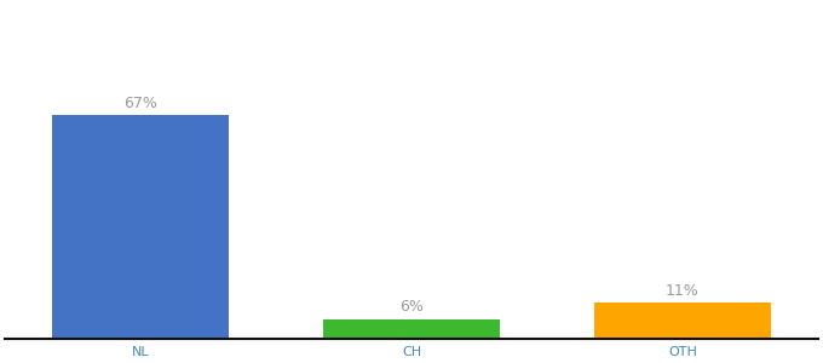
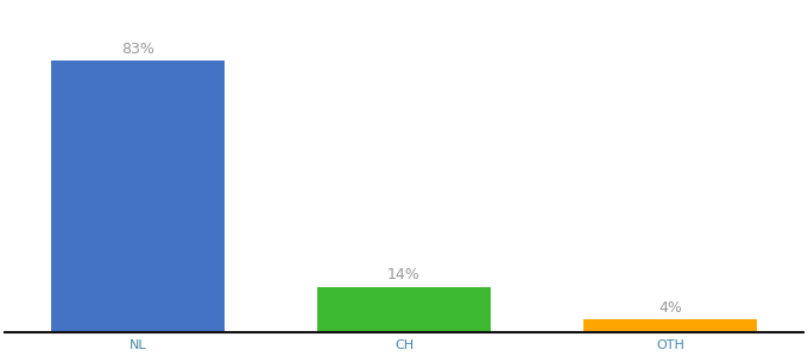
NL: 67% -> 83%
CH: 6% -> 14%
OTH: 11% -> 4%
